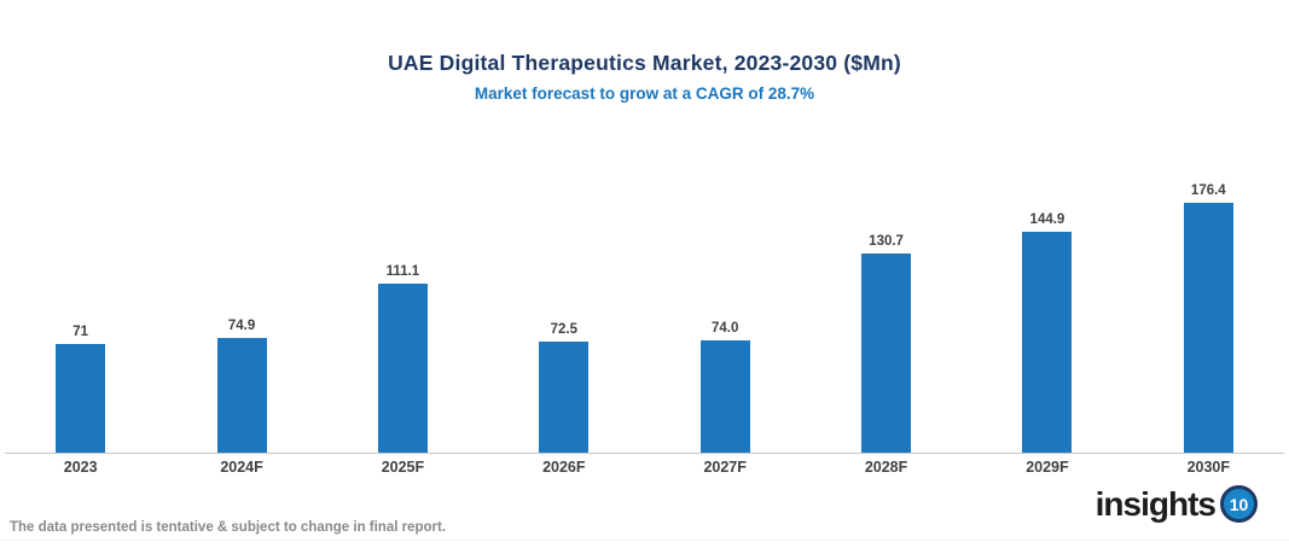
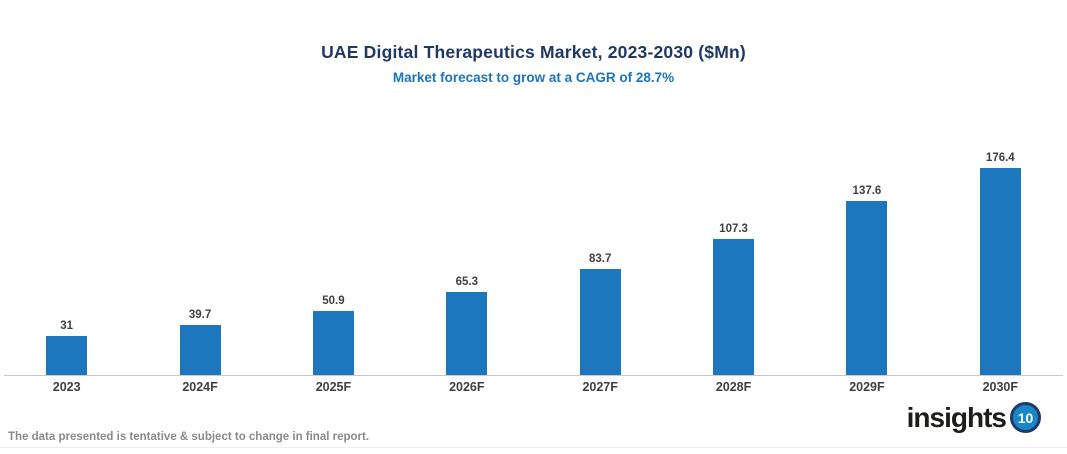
2023: 71 -> 31
2024F: 74.9 -> 39.7
2025F: 111.1 -> 50.9
2026F: 72.5 -> 65.3
2027F: 74.0 -> 83.7
2028F: 130.7 -> 107.3
2029F: 144.9 -> 137.6
